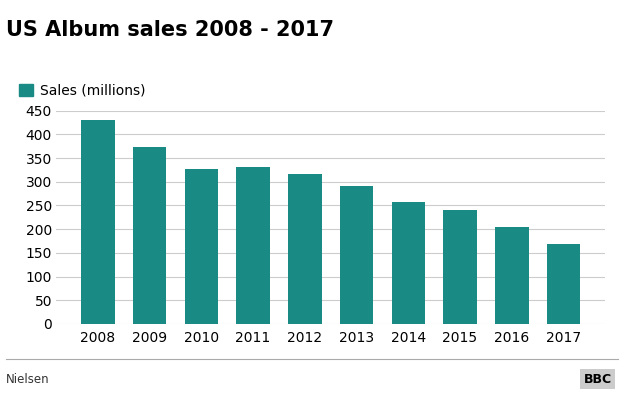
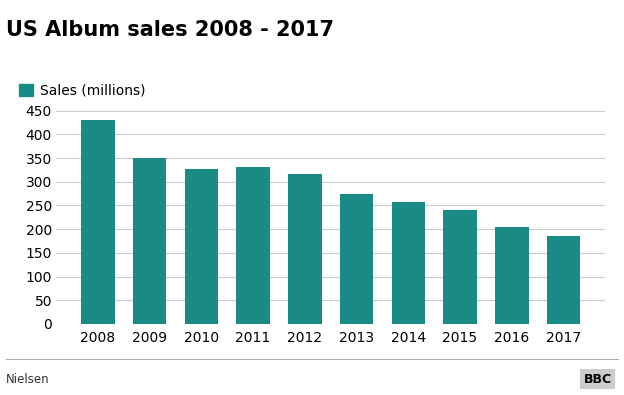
2009: 373 -> 350
2013: 291 -> 275
2017: 169 -> 185
